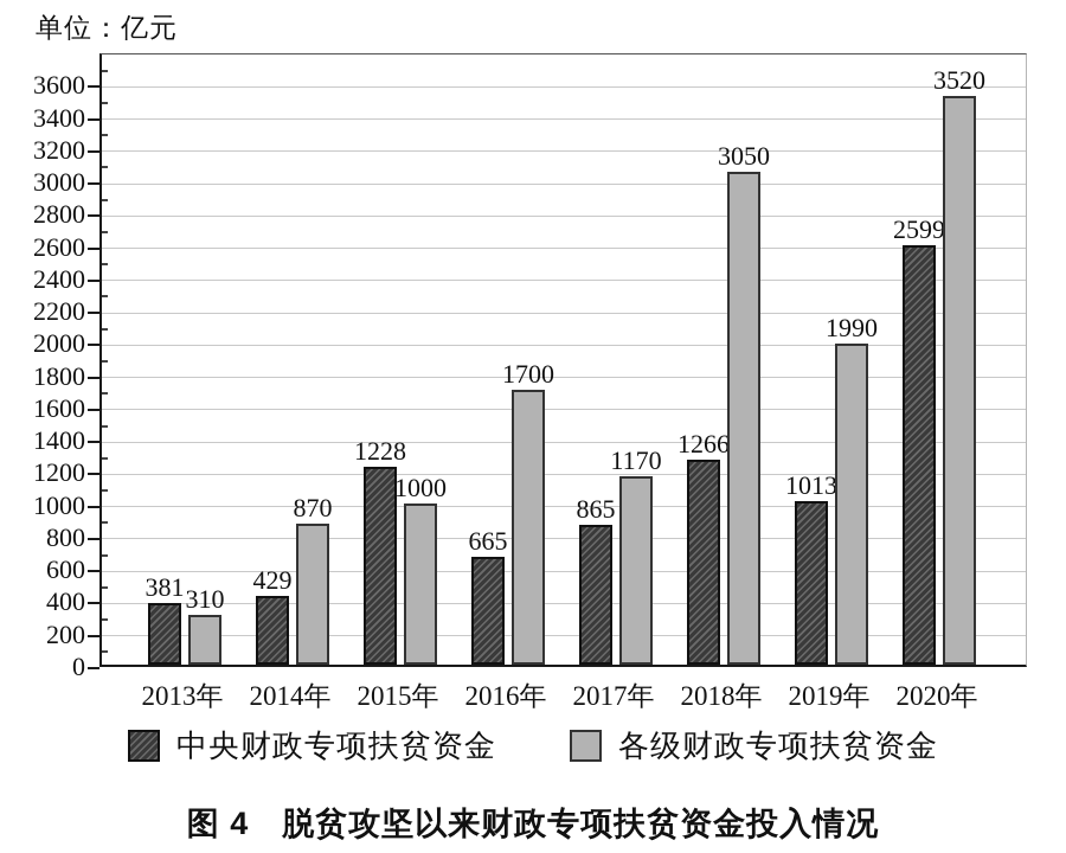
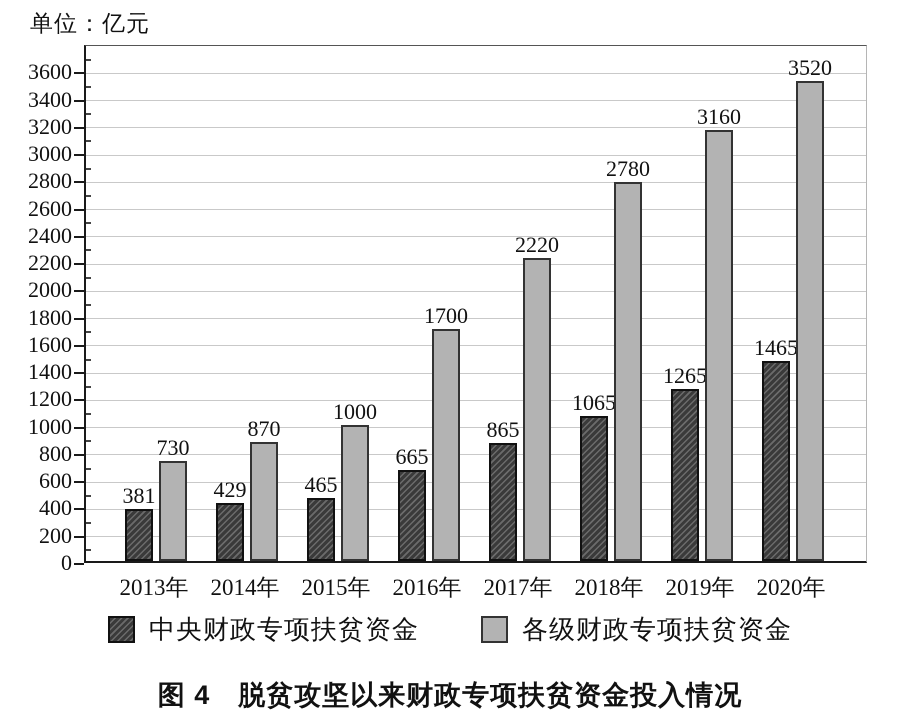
各级财政专项扶贫资金/2013年: 310 -> 730
中央财政专项扶贫资金/2015年: 1228 -> 465
各级财政专项扶贫资金/2017年: 1170 -> 2220
中央财政专项扶贫资金/2018年: 1266 -> 1065
各级财政专项扶贫资金/2018年: 3050 -> 2780
中央财政专项扶贫资金/2019年: 1013 -> 1265
各级财政专项扶贫资金/2019年: 1990 -> 3160
中央财政专项扶贫资金/2020年: 2599 -> 1465
